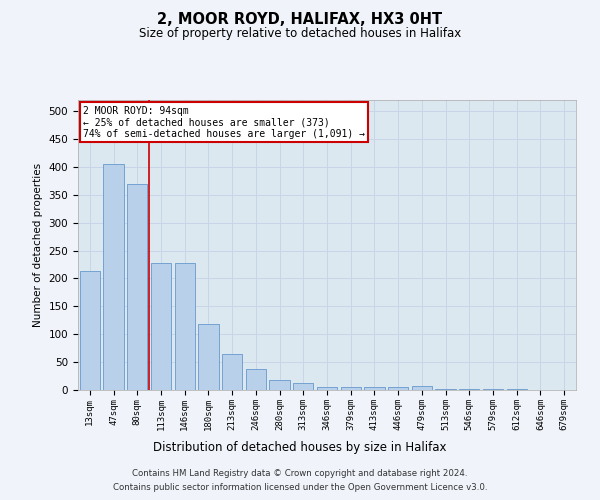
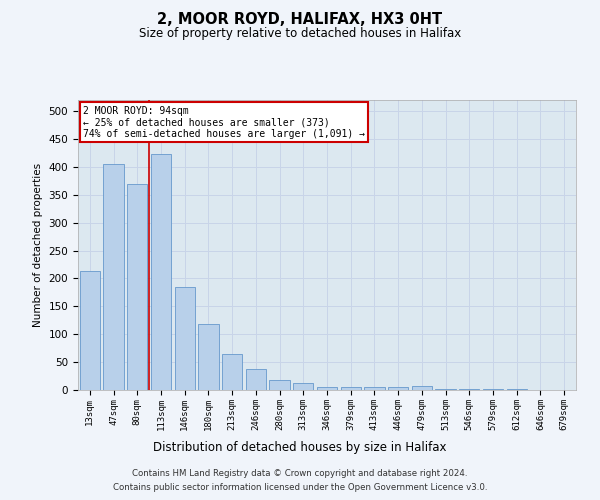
113sqm: 228 -> 424
146sqm: 228 -> 184
